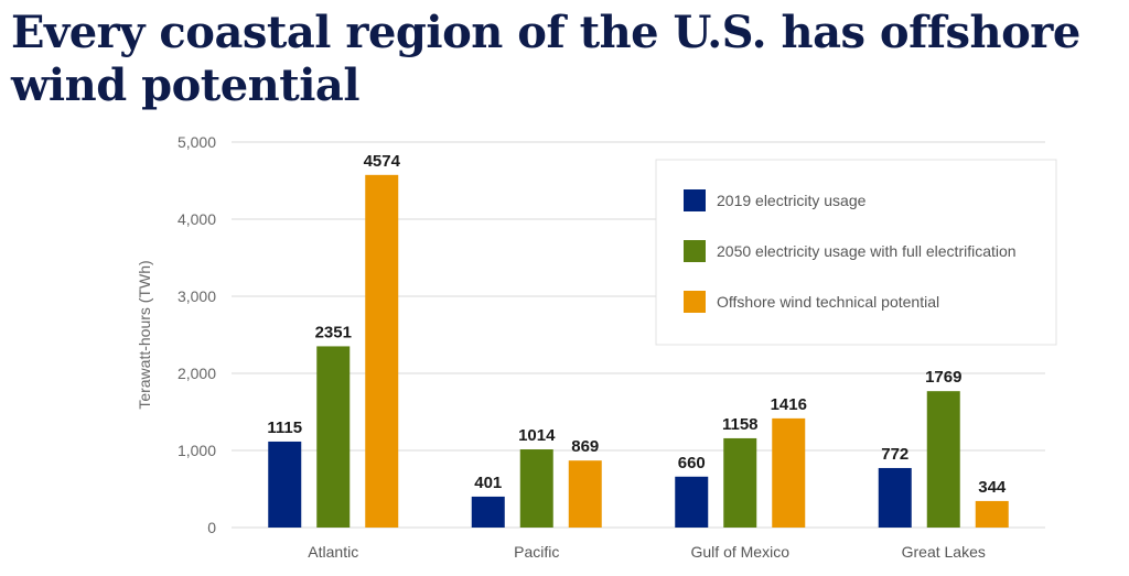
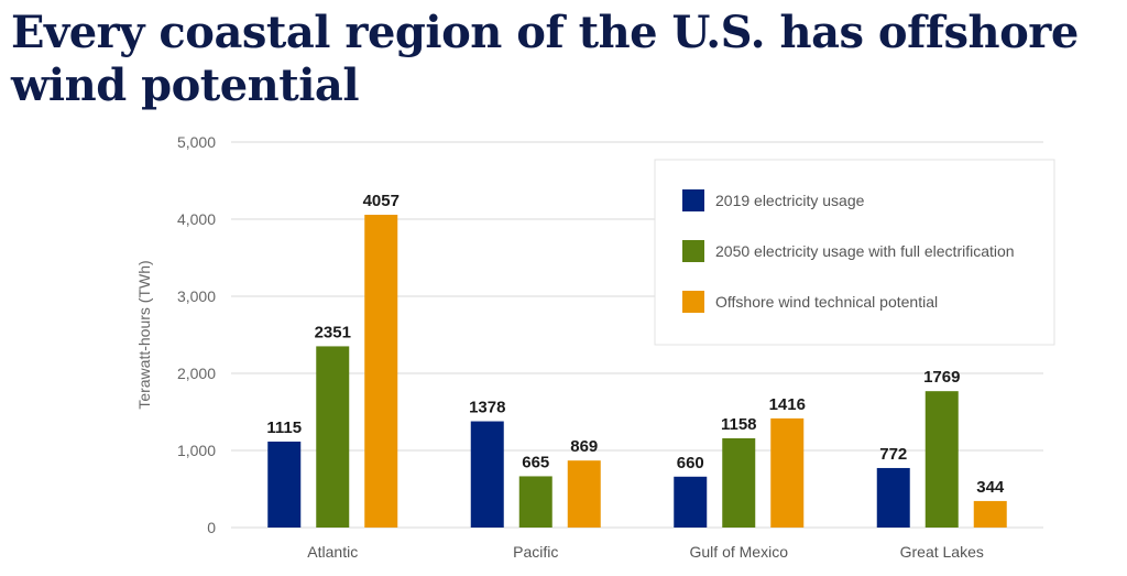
Offshore wind technical potential/Atlantic: 4574 -> 4057
2019 electricity usage/Pacific: 401 -> 1378
2050 electricity usage with full electrification/Pacific: 1014 -> 665
